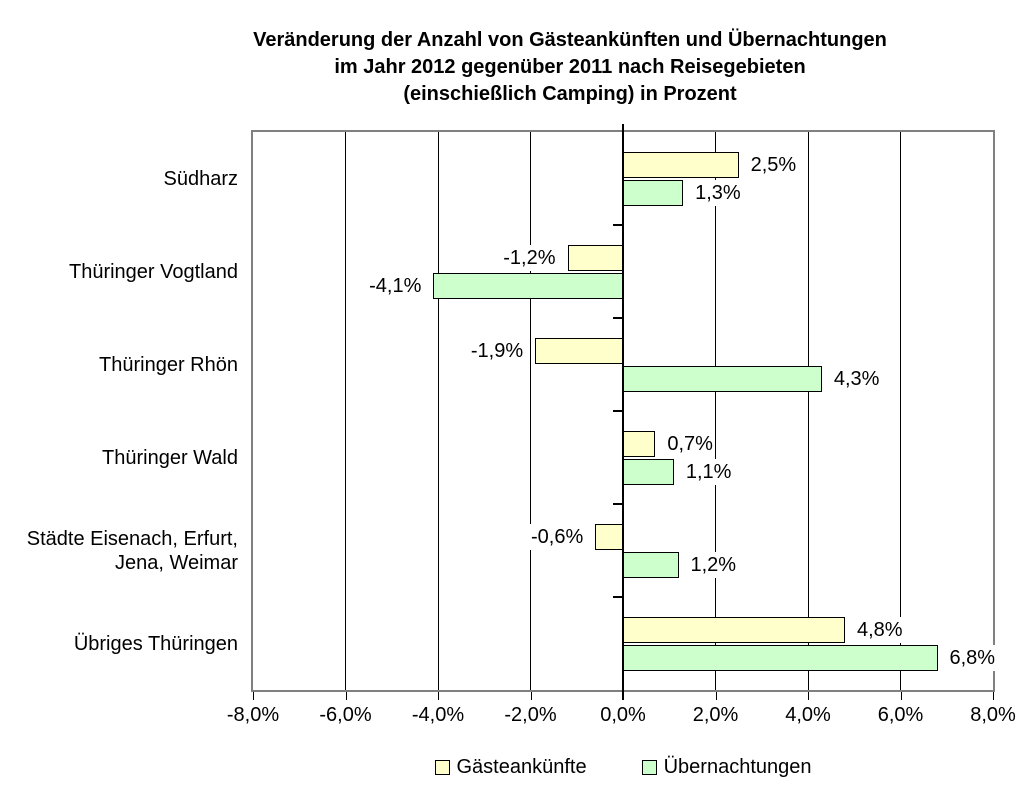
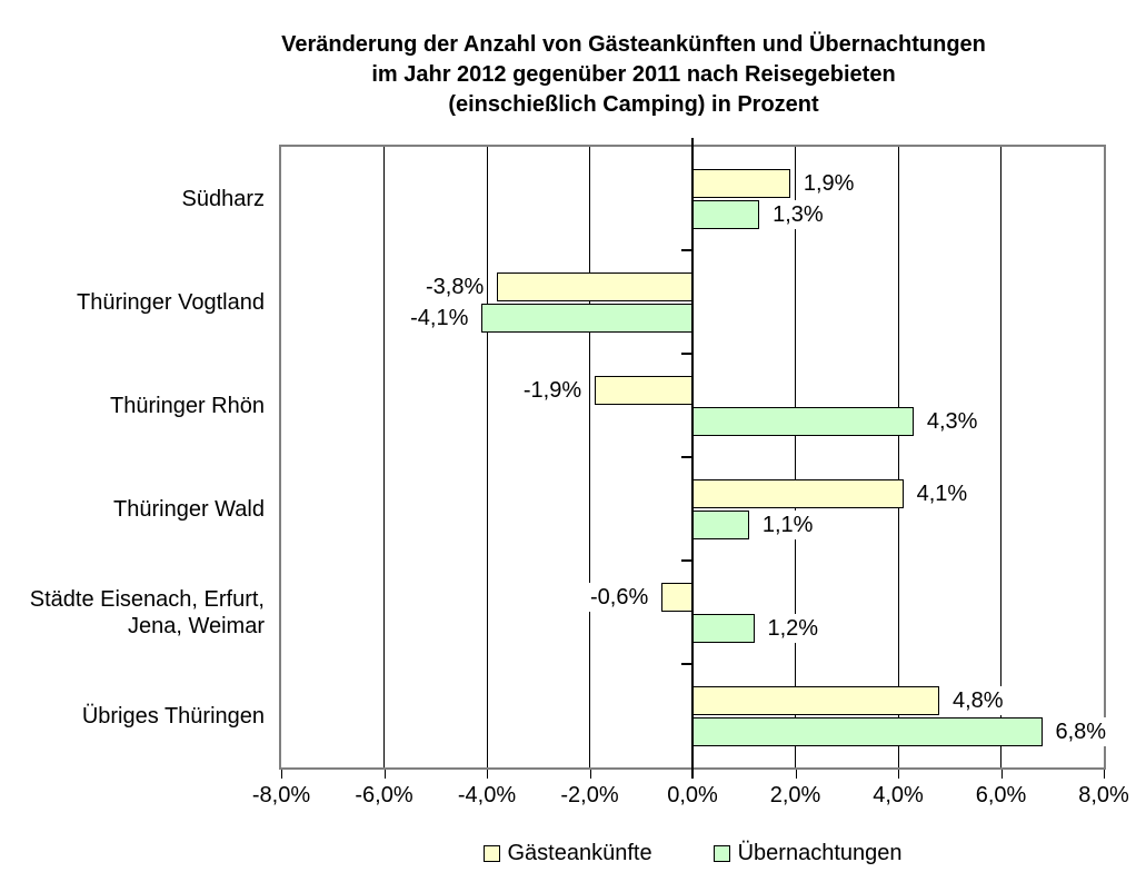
Gästeankünfte/Südharz: 2,5% -> 1,9%
Gästeankünfte/Thüringer Vogtland: -1,2% -> -3,8%
Gästeankünfte/Thüringer Wald: 0,7% -> 4,1%
